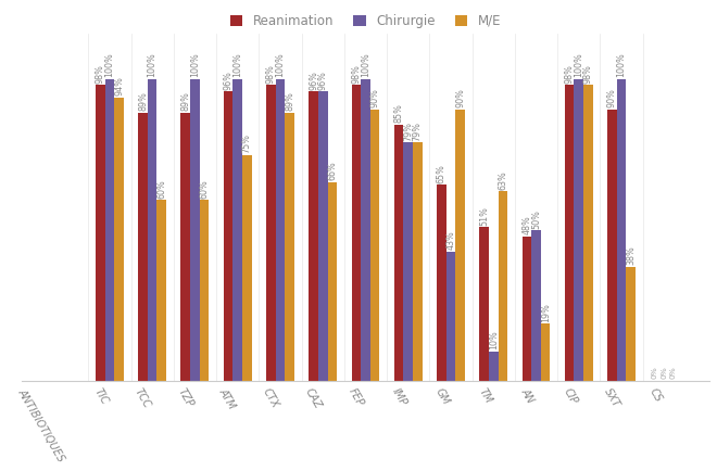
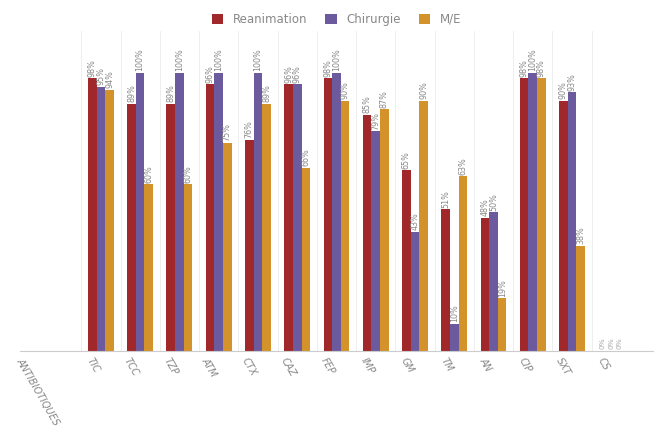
Chirurgie/TIC: 100% -> 95%
Reanimation/CTX: 98% -> 76%
M/E/IMP: 79% -> 87%
Chirurgie/SXT: 100% -> 93%
